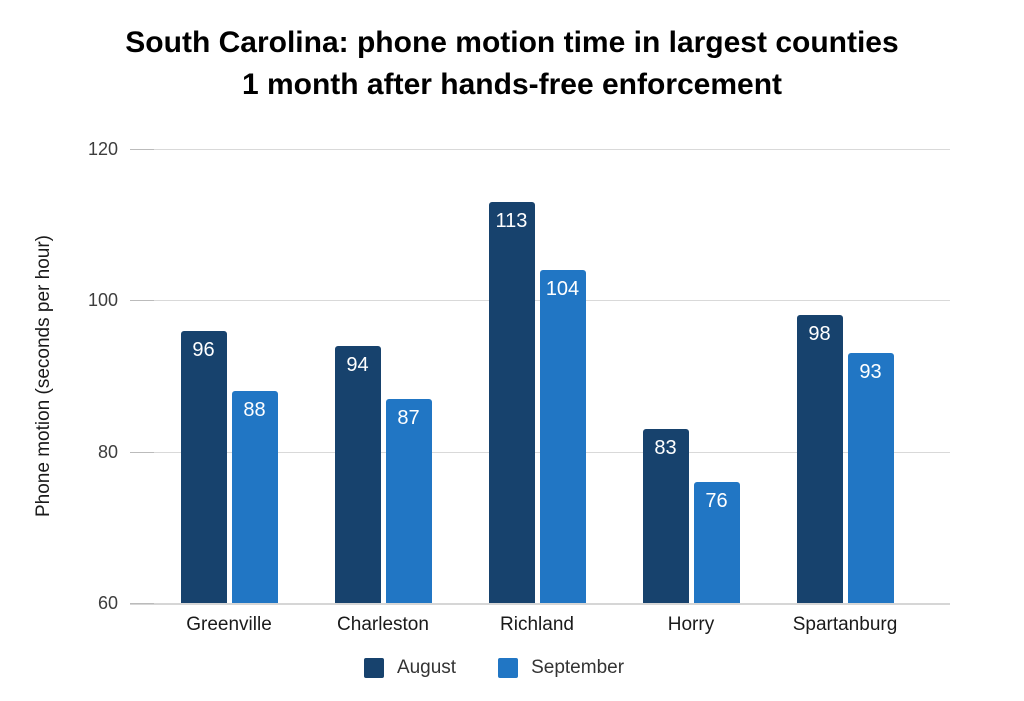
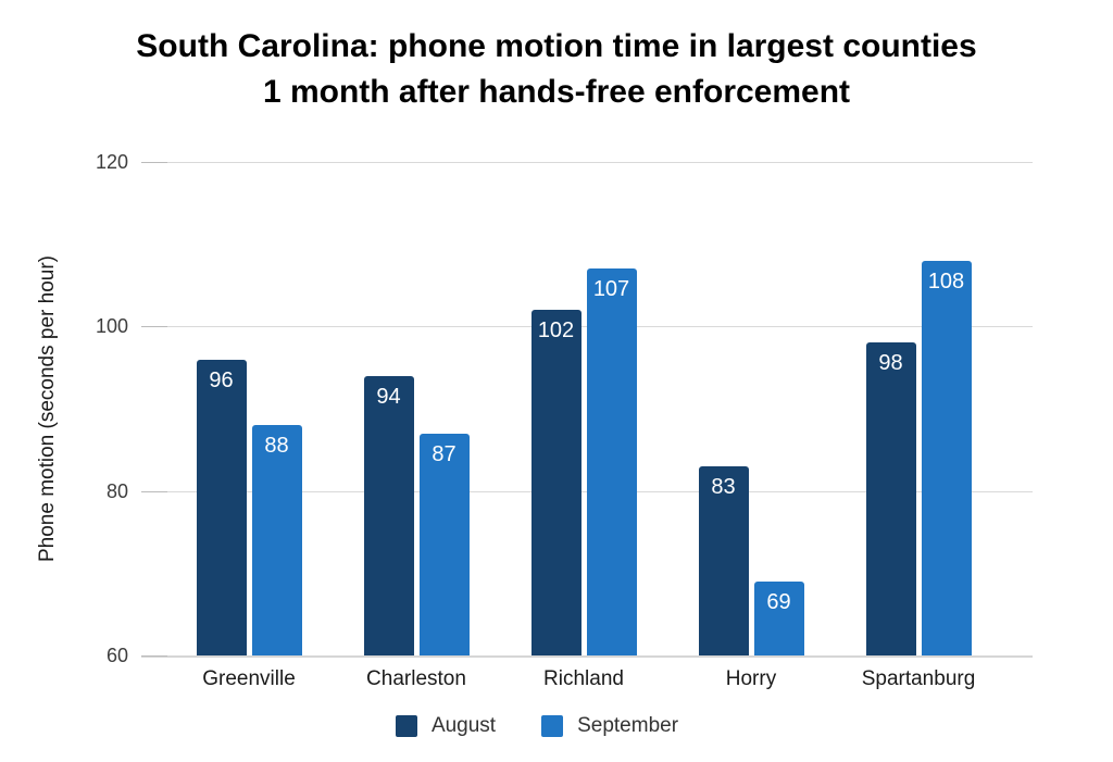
August/Richland: 113 -> 102
September/Richland: 104 -> 107
September/Horry: 76 -> 69
September/Spartanburg: 93 -> 108
